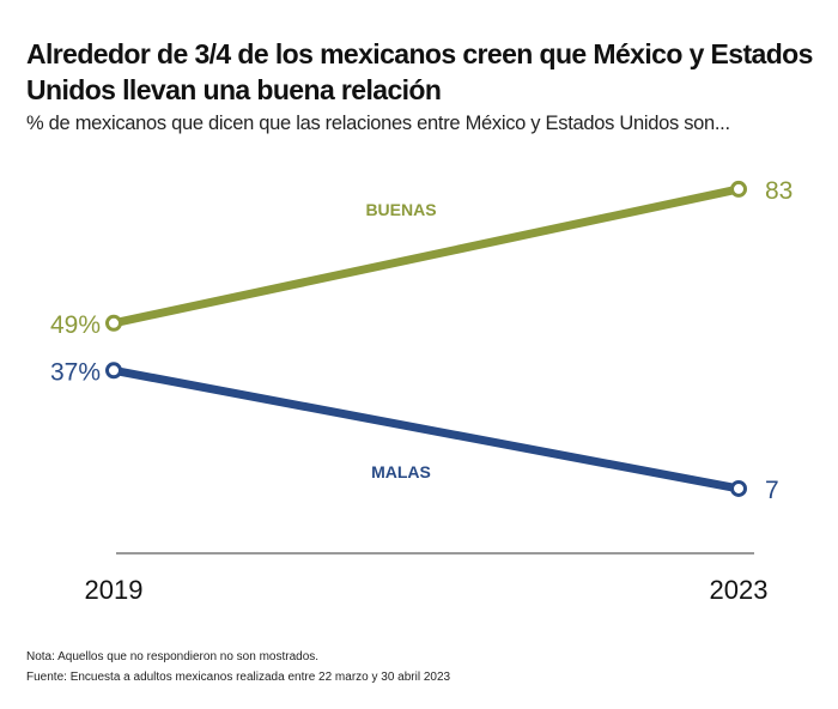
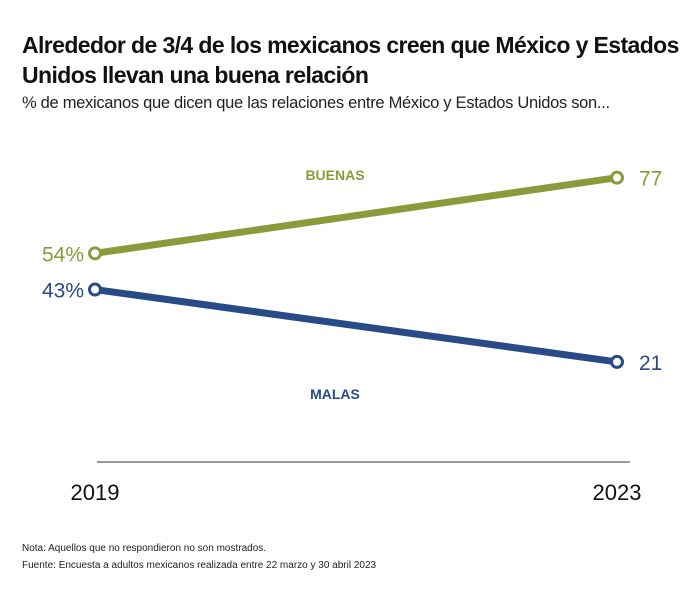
BUENAS/2019: 49% -> 54%
MALAS/2019: 37% -> 43%
BUENAS/2023: 83 -> 77
MALAS/2023: 7 -> 21
